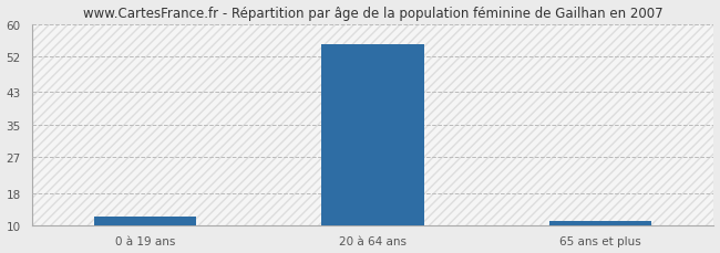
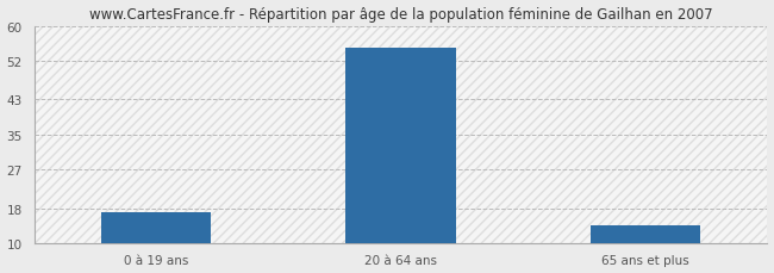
0 à 19 ans: 12 -> 17
65 ans et plus: 11 -> 14
